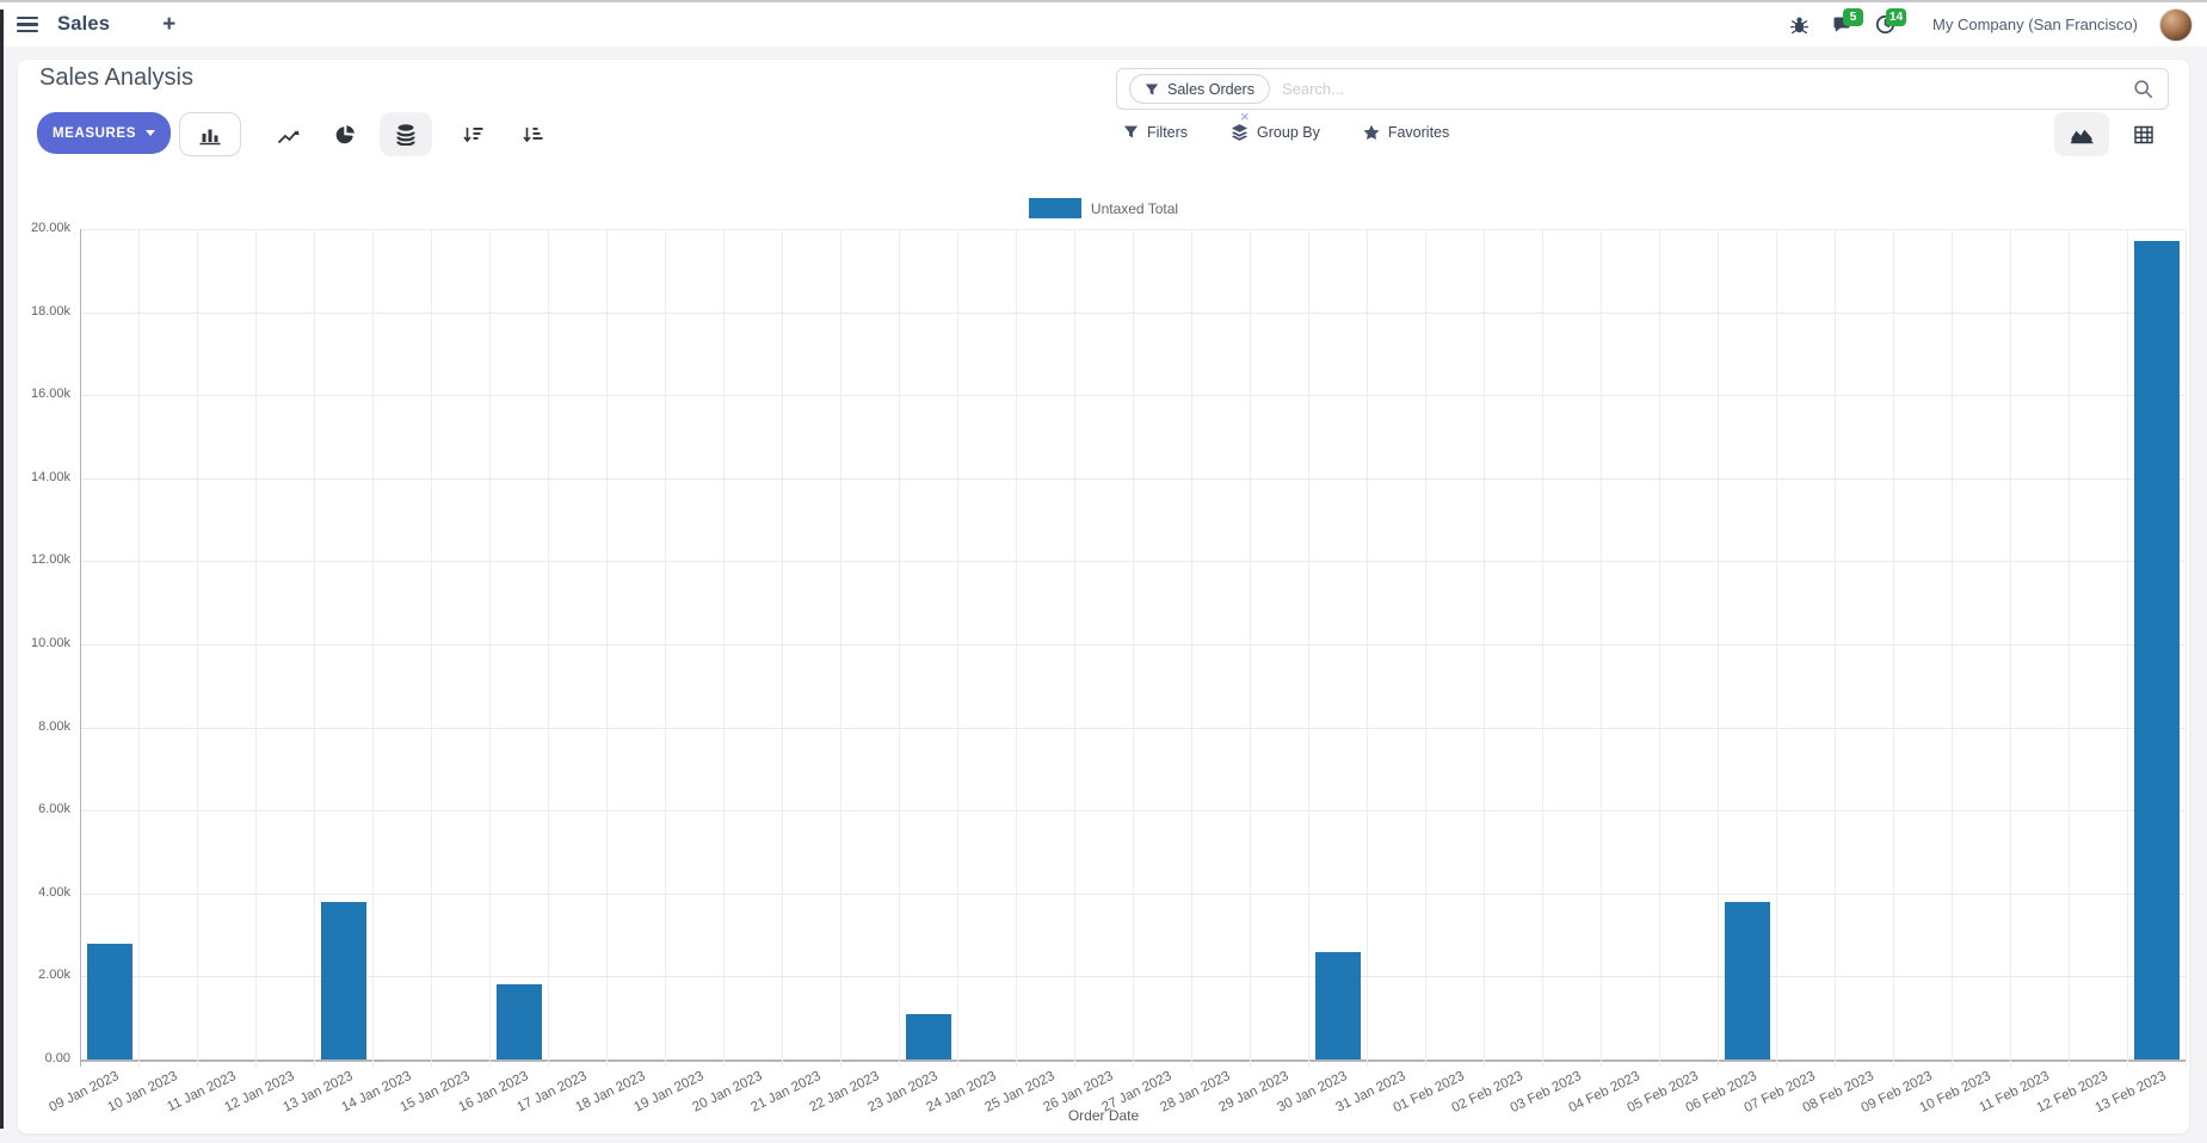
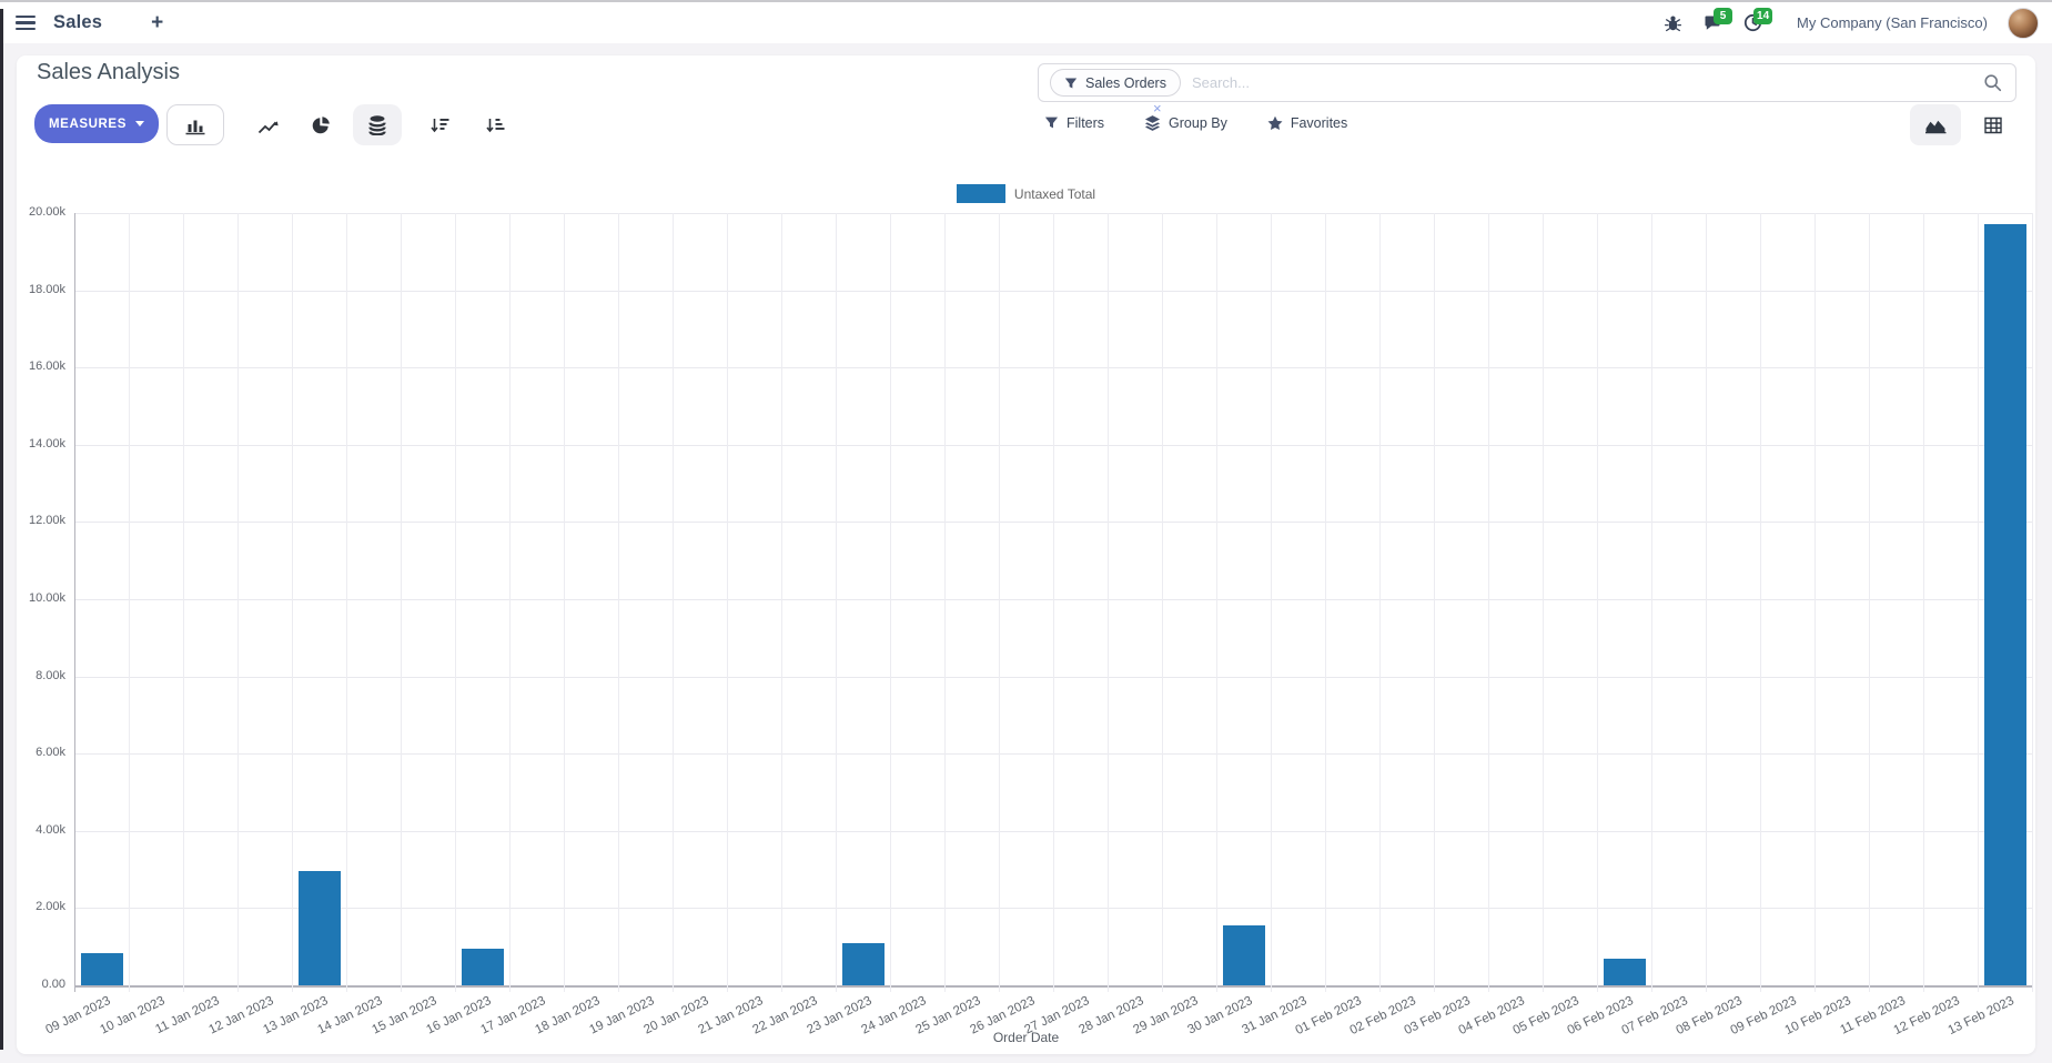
09 Jan 2023: 2.8k -> 0.8k
13 Jan 2023: 3.8k -> 3.0k
16 Jan 2023: 1.8k -> 1.0k
30 Jan 2023: 2.6k -> 1.6k
06 Feb 2023: 3.8k -> 0.7k
